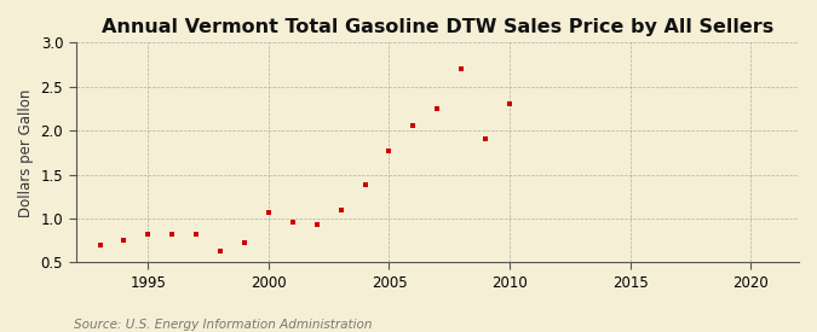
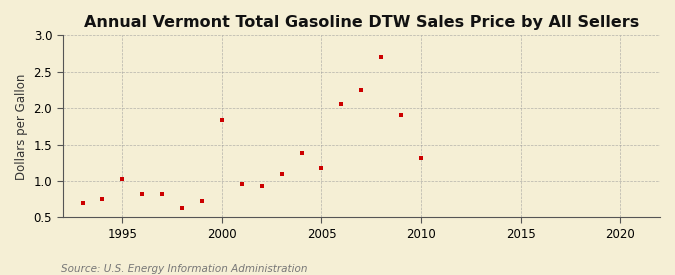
1995: 0.82 -> 1.02
2000: 1.07 -> 1.84
2005: 1.77 -> 1.18
2010: 2.30 -> 1.32
